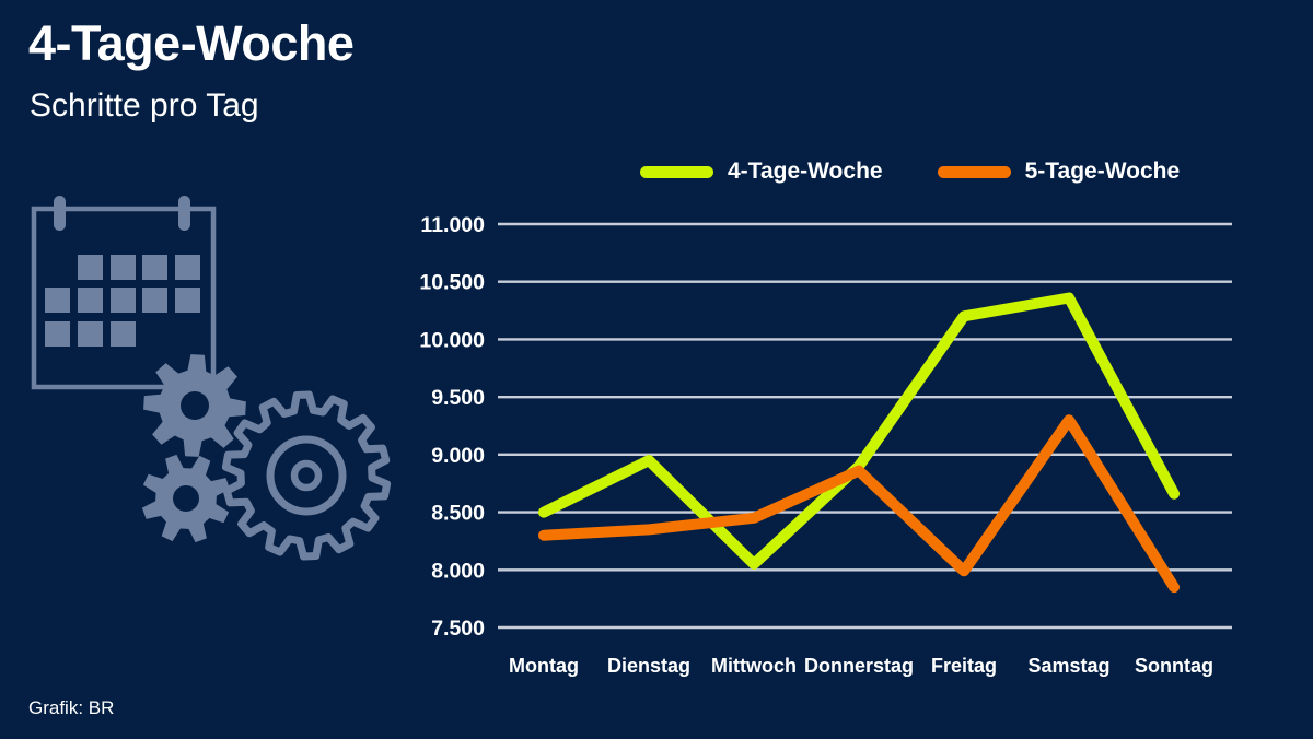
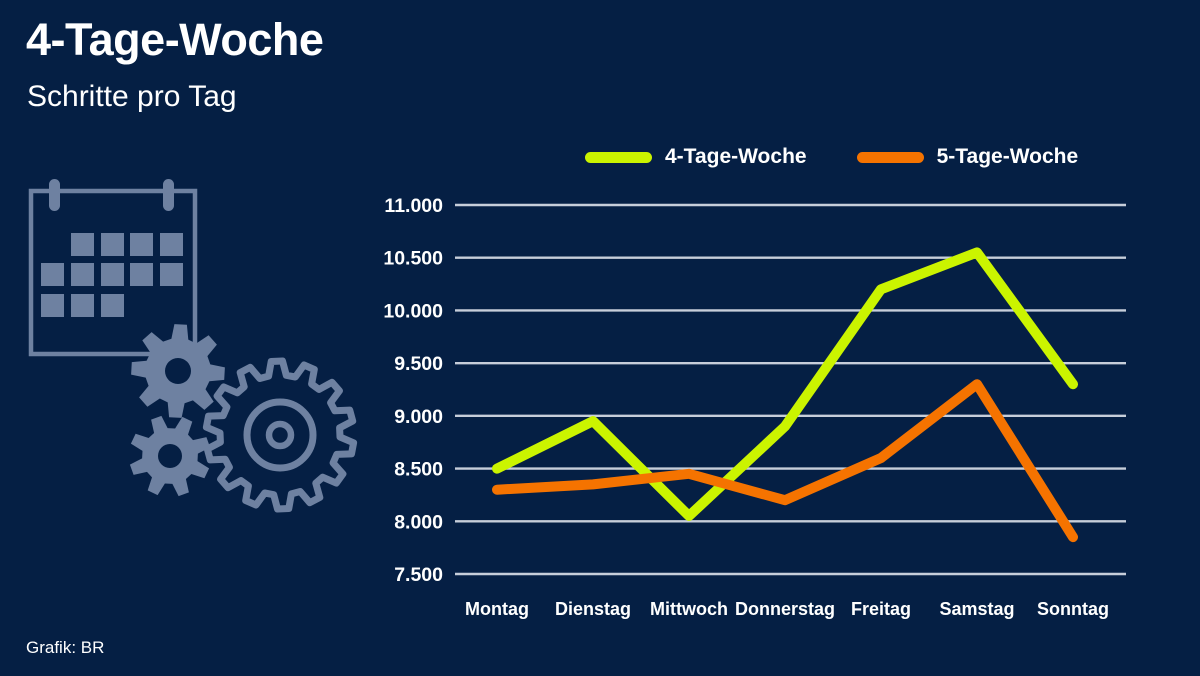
5-Tage-Woche/Donnerstag: 8860 -> 8200
5-Tage-Woche/Freitag: 7990 -> 8600
4-Tage-Woche/Samstag: 10360 -> 10550
4-Tage-Woche/Sonntag: 8660 -> 9300
